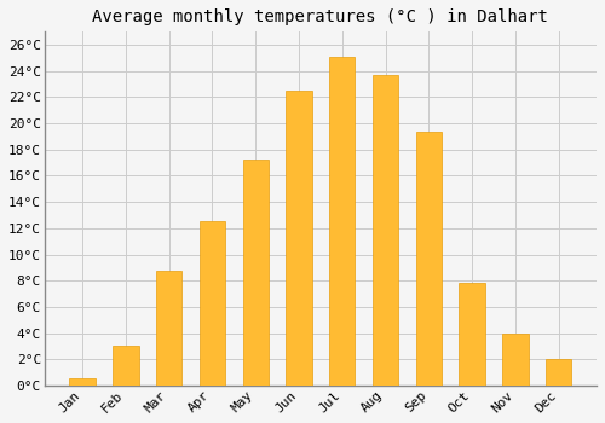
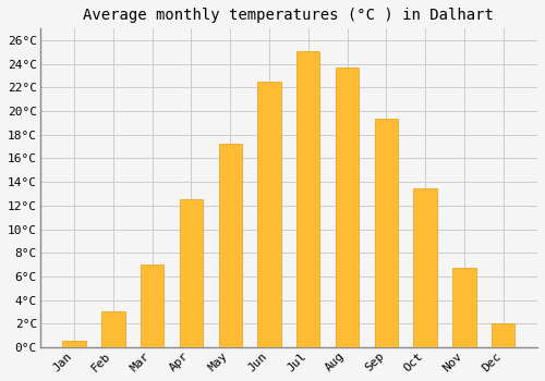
Mar: 8.8°C -> 7.0°C
Oct: 7.8°C -> 13.5°C
Nov: 4.0°C -> 6.7°C
